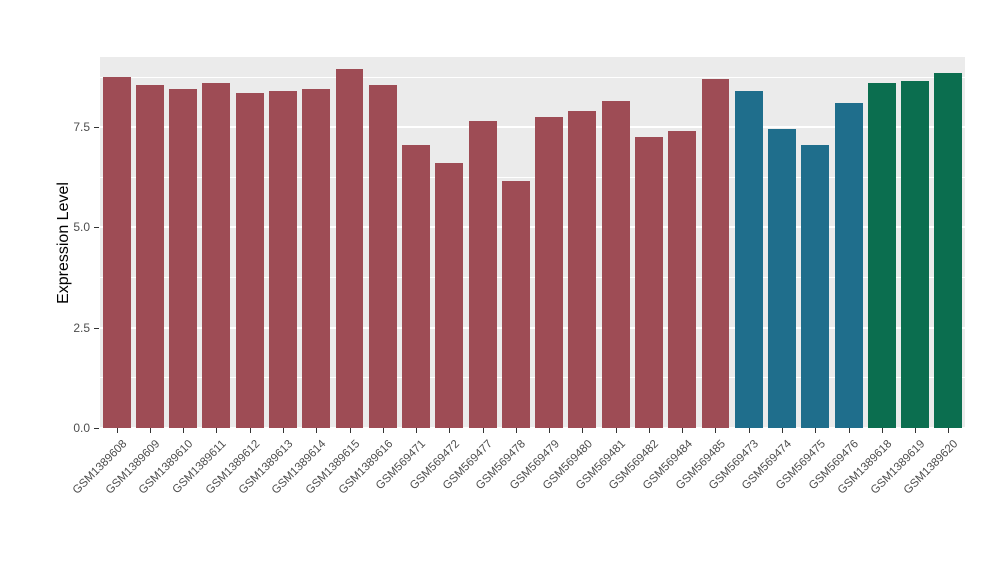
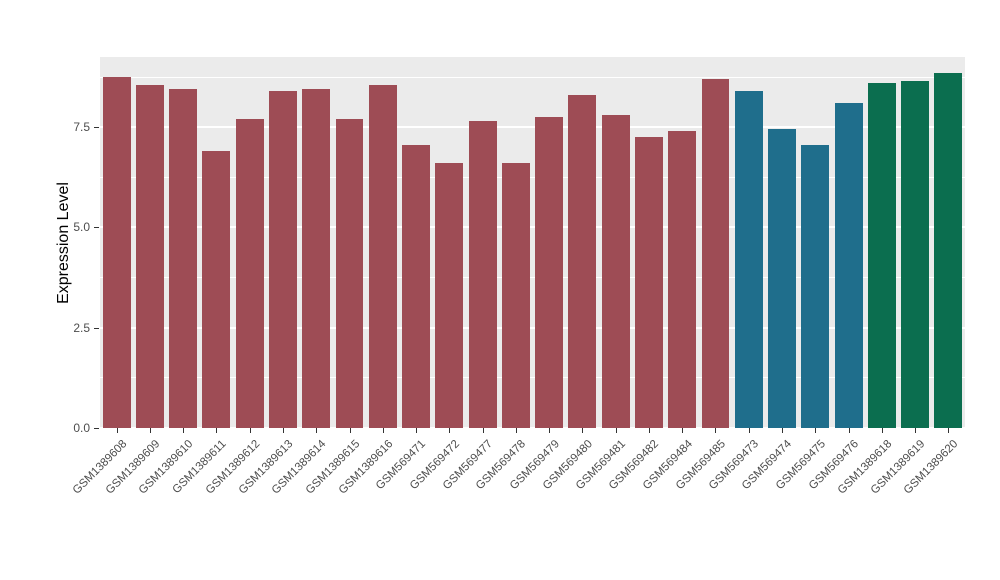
GSM1389611: 8.6 -> 6.9
GSM1389612: 8.3 -> 7.7
GSM1389615: 8.9 -> 7.7
GSM569478: 6.2 -> 6.6
GSM569480: 7.9 -> 8.3
GSM569481: 8.2 -> 7.8
